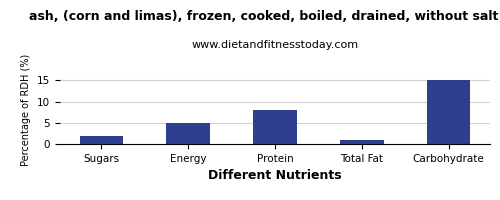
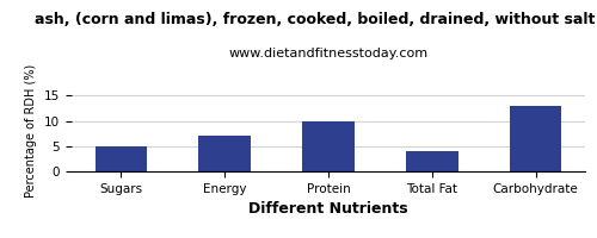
Sugars: 2 -> 5
Energy: 5 -> 7
Protein: 8 -> 10
Total Fat: 1 -> 4
Carbohydrate: 15 -> 13
